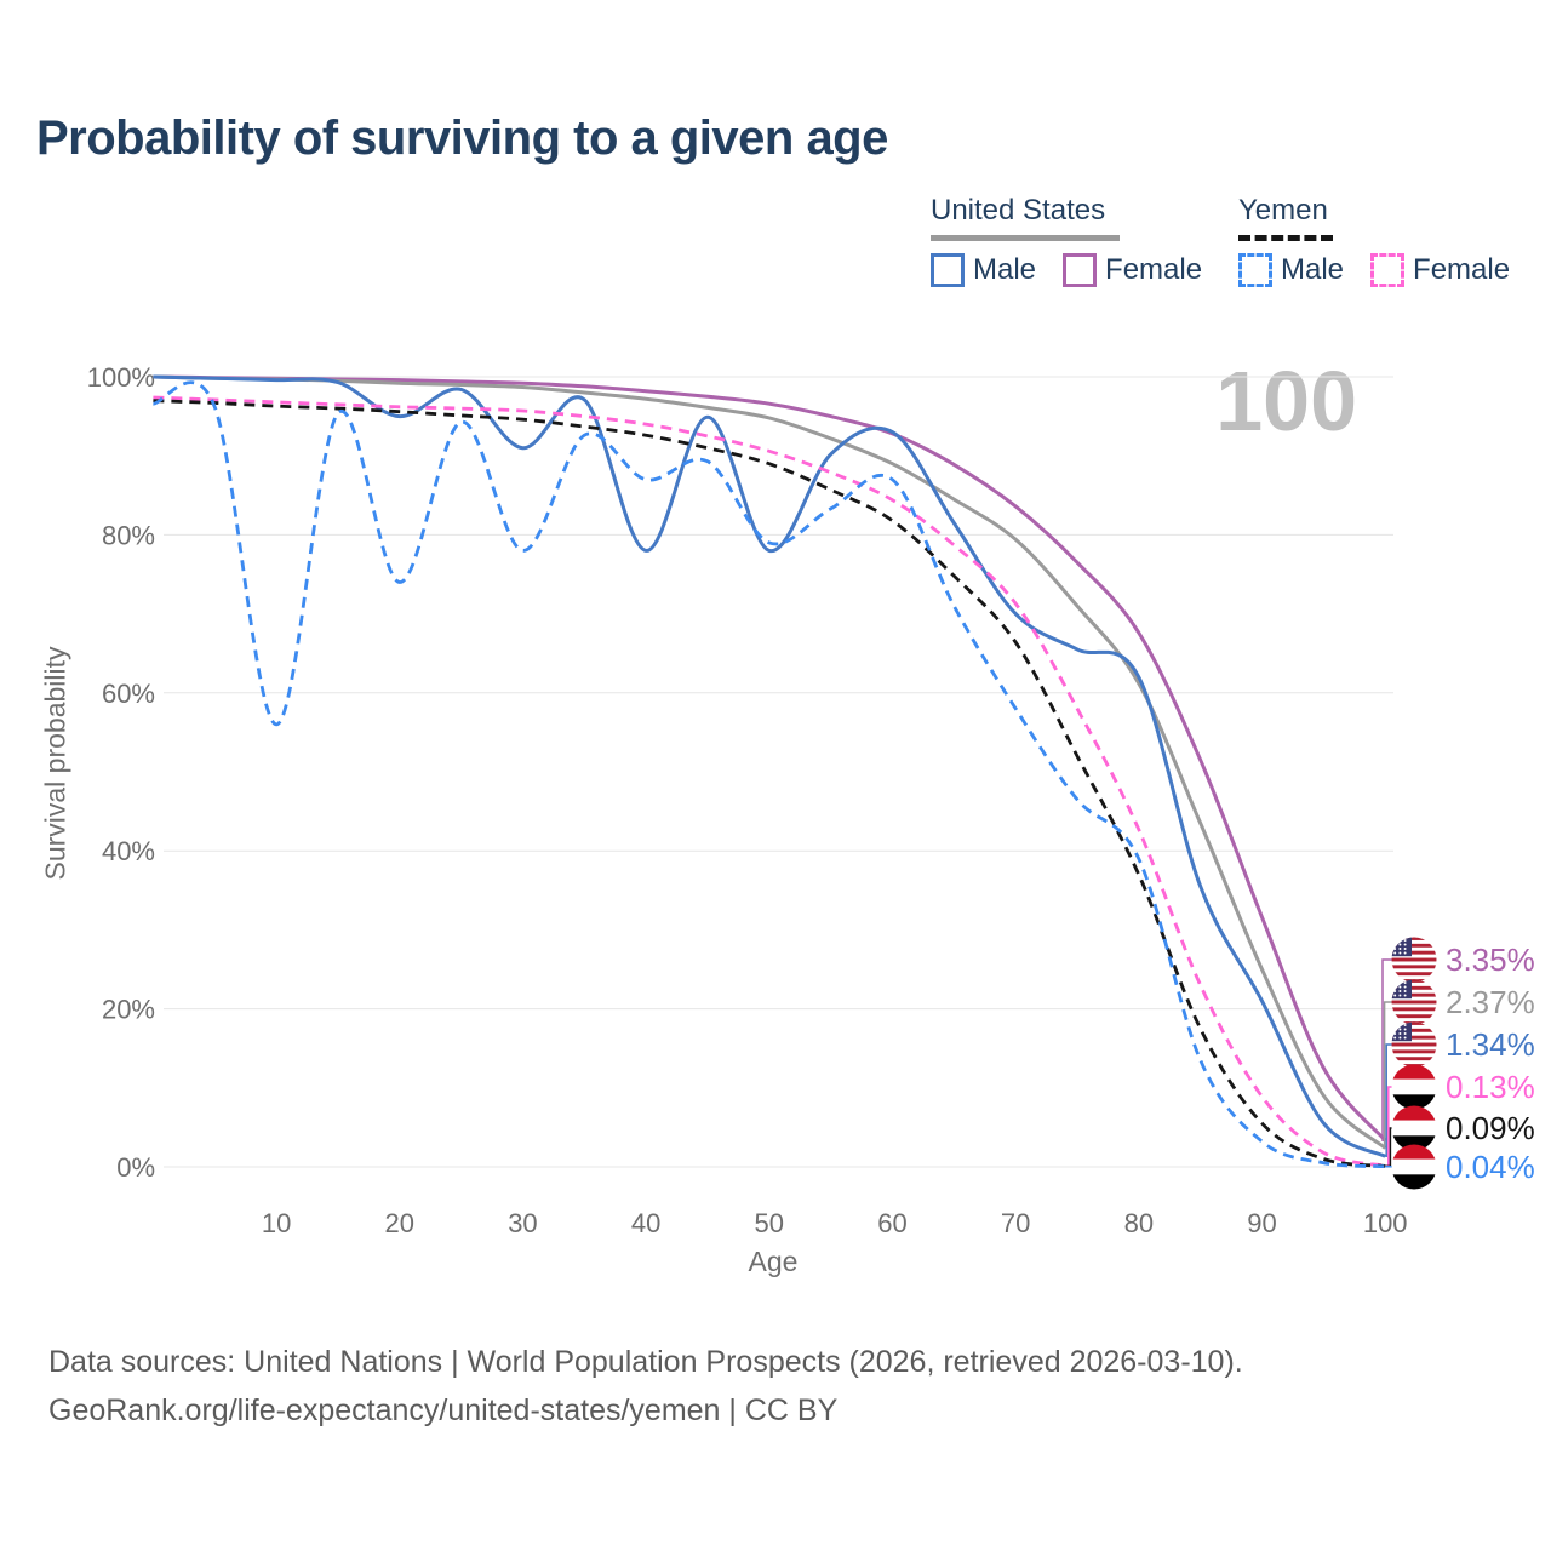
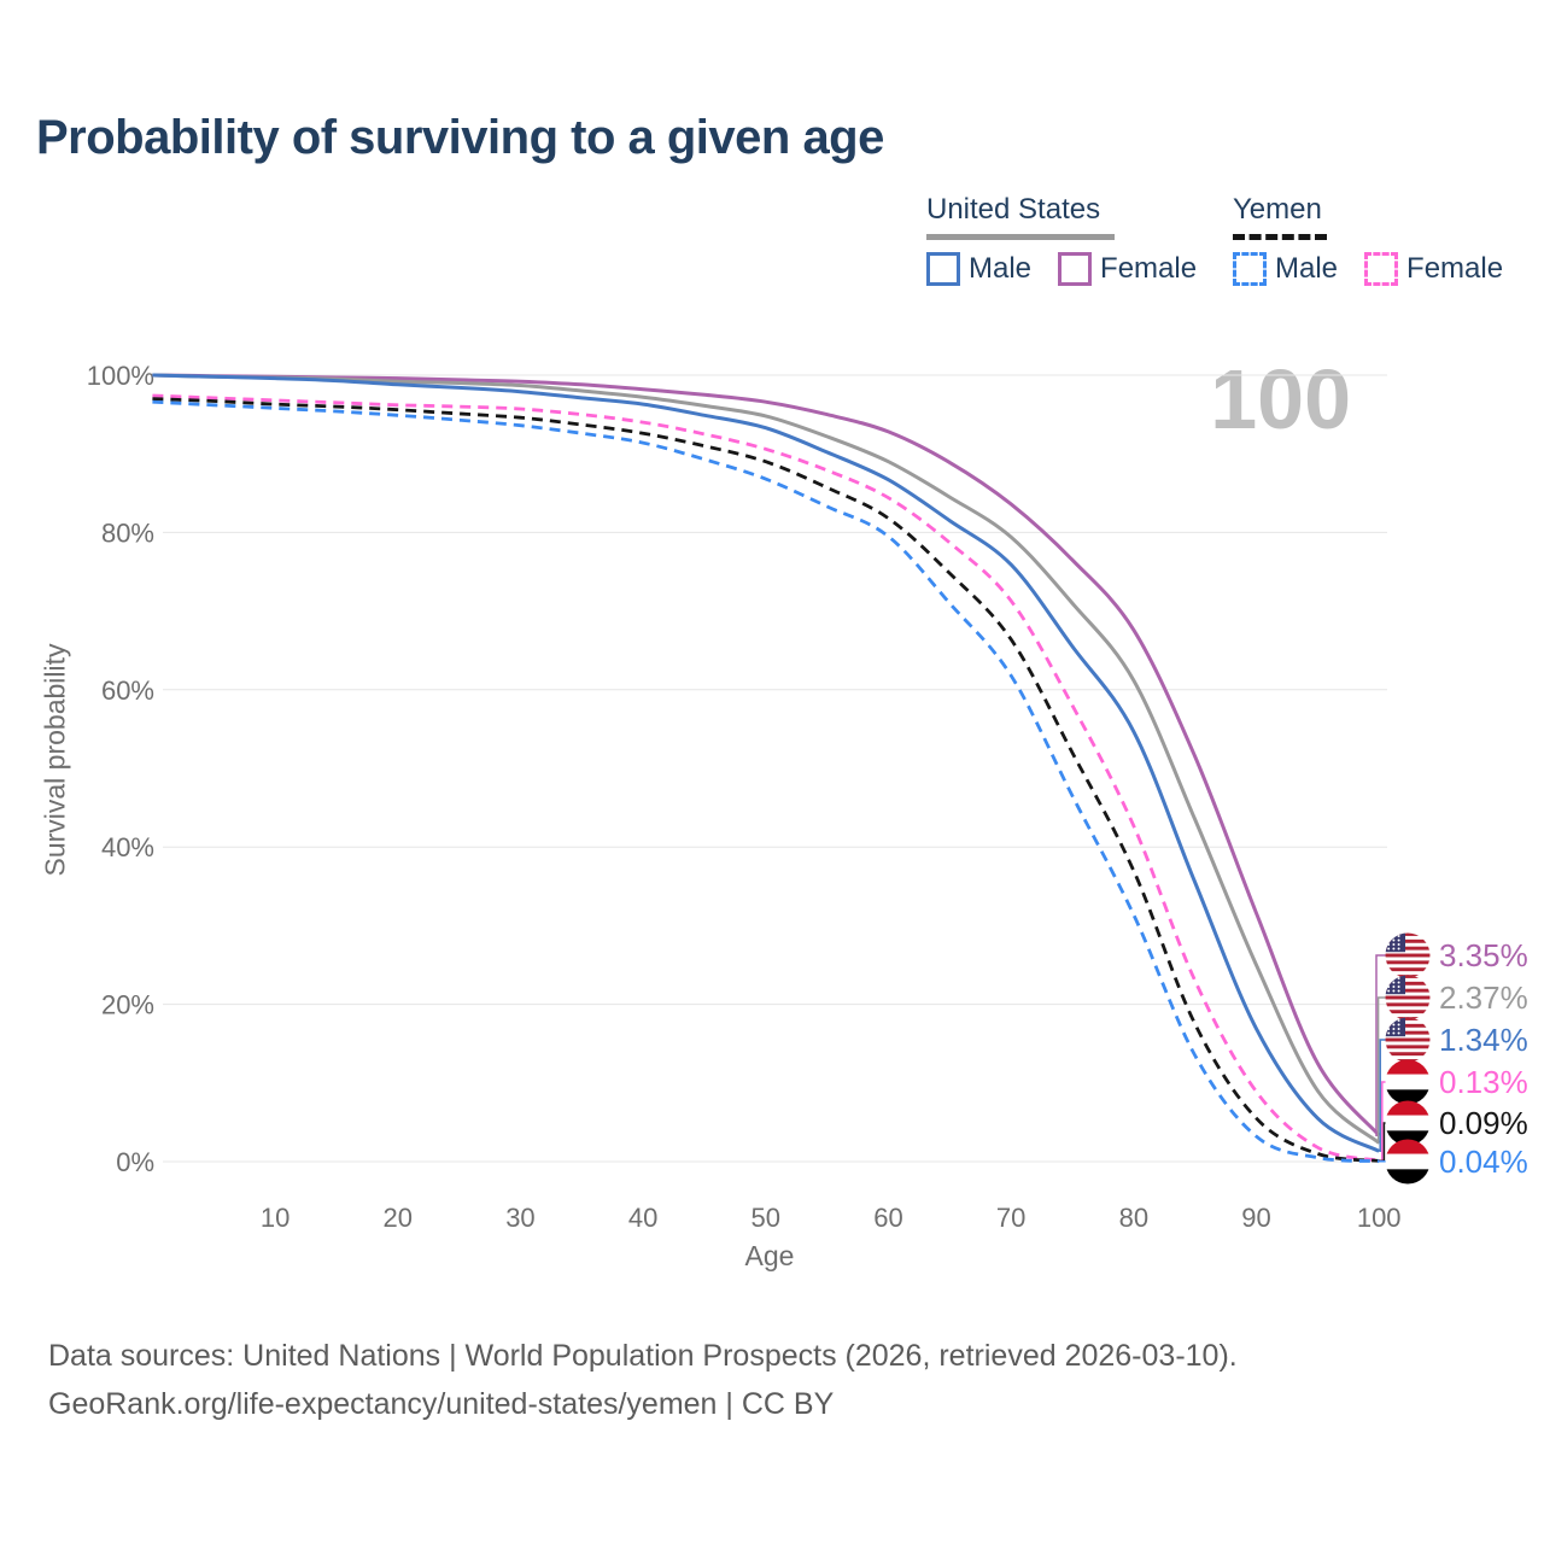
Yemen Male/10: 56% -> 96%
United States Male/20: 95% -> 99%
Yemen Male/20: 74% -> 95%
United States Male/30: 91% -> 98%
Yemen Male/30: 78% -> 94%
United States Male/40: 78% -> 96%
Yemen Male/40: 87% -> 91%
United States Male/50: 78% -> 93%
Yemen Male/50: 79% -> 87%
United States Male/60: 93% -> 87%
Yemen Male/60: 87% -> 80%
United States Male/70: 70% -> 76%
Yemen Male/70: 58% -> 62%
United States Male/80: 62% -> 55%
Yemen Male/80: 39% -> 31%
United States Male/90: 21% -> 17%
